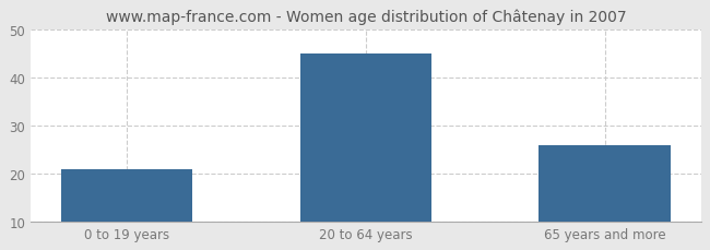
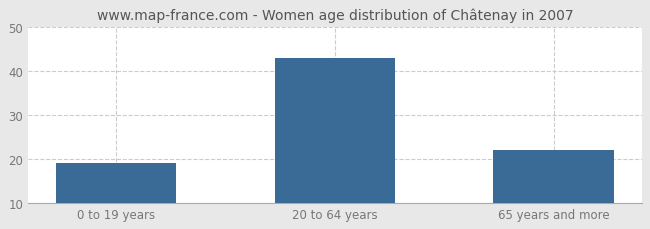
0 to 19 years: 21 -> 19
20 to 64 years: 45 -> 43
65 years and more: 26 -> 22
